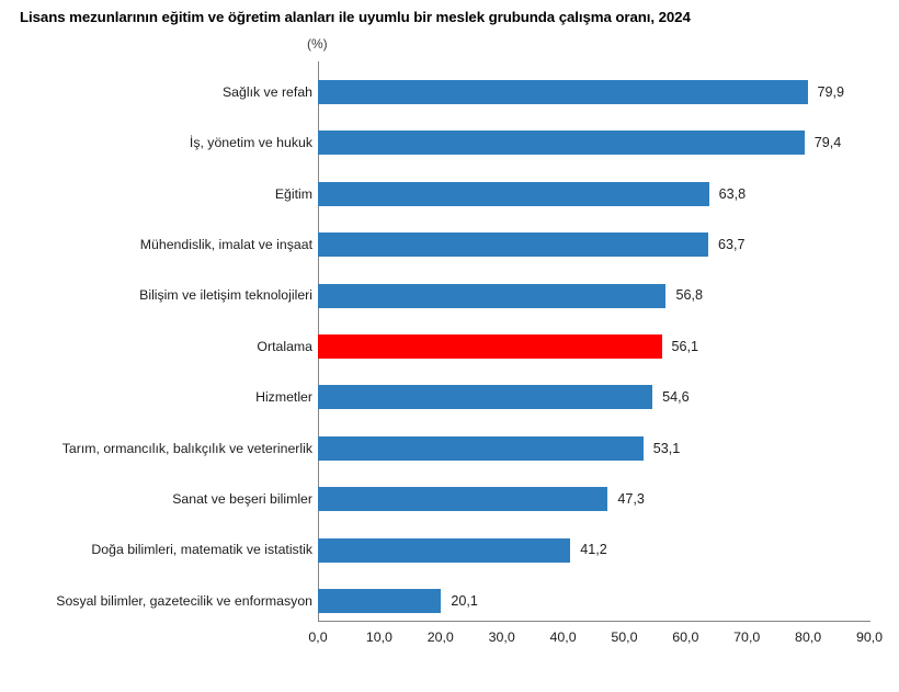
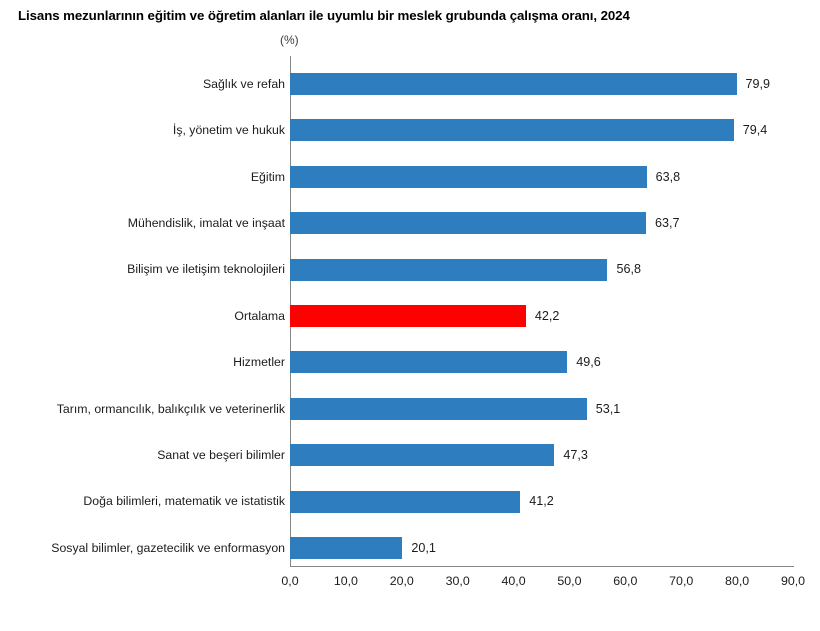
Ortalama: 56,1 -> 42,2
Hizmetler: 54,6 -> 49,6
